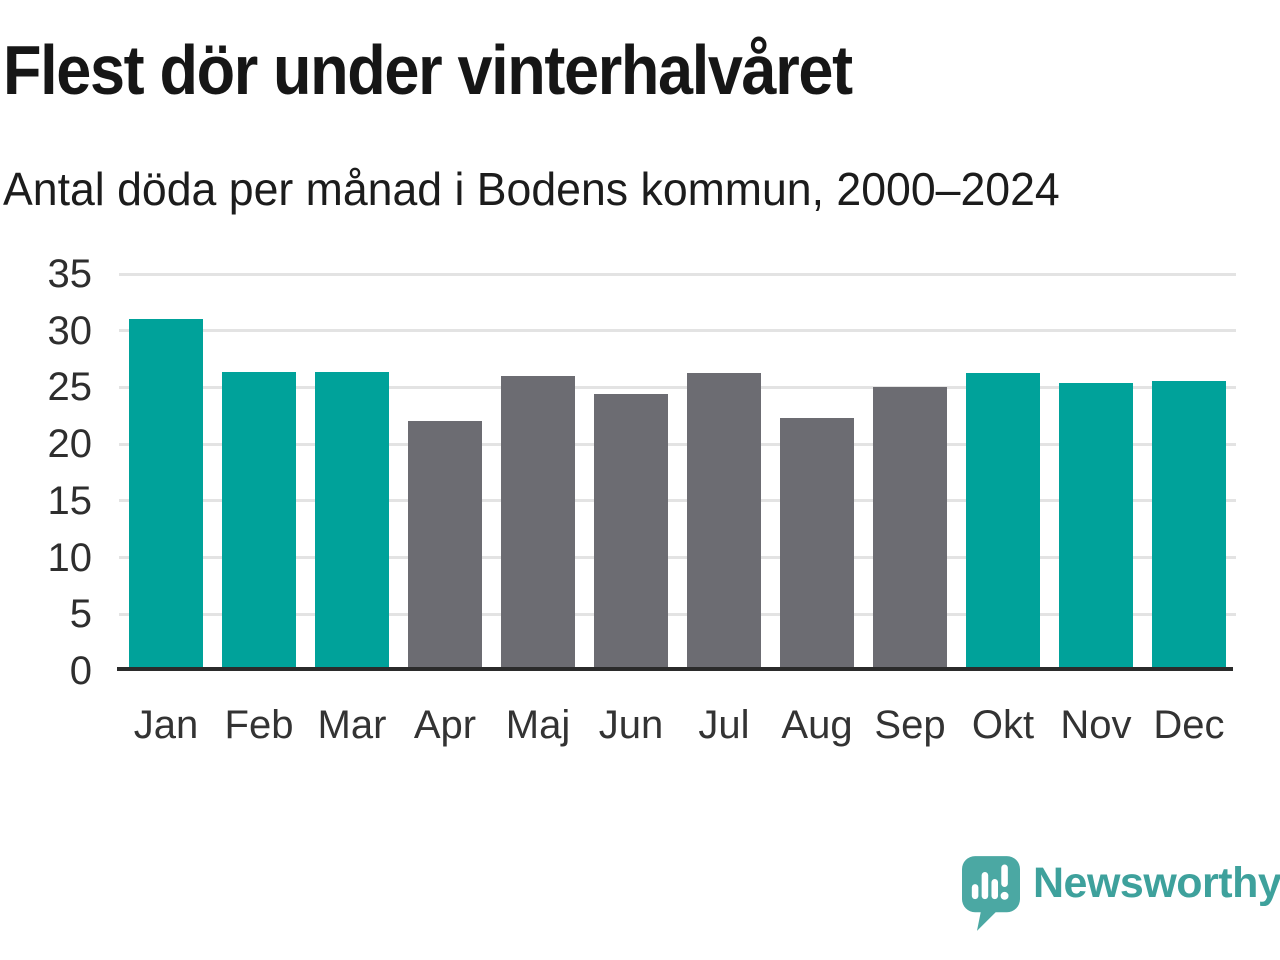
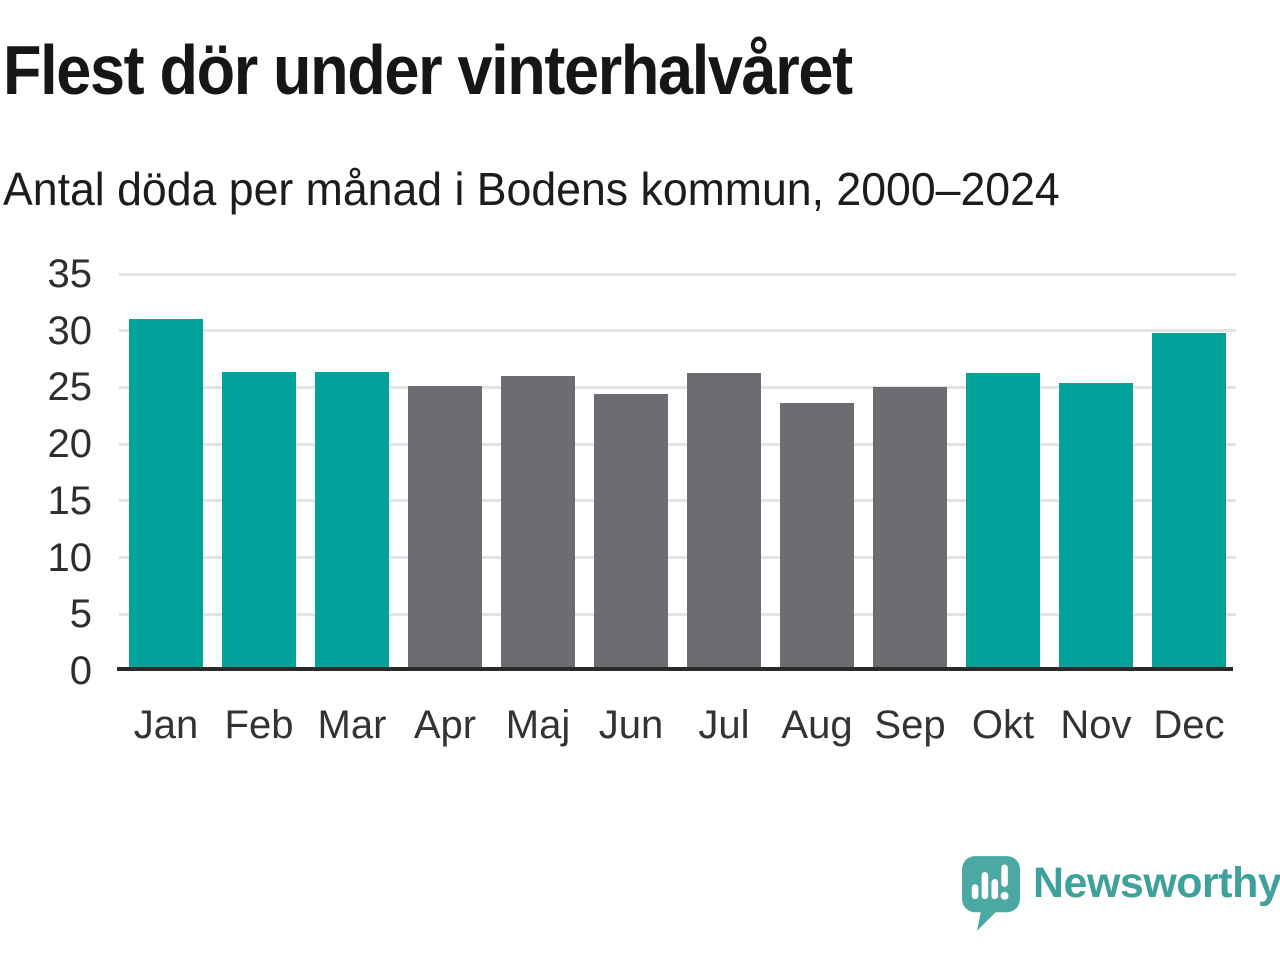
Apr: 22.0 -> 25.1
Aug: 22.3 -> 23.6
Dec: 25.6 -> 29.8
